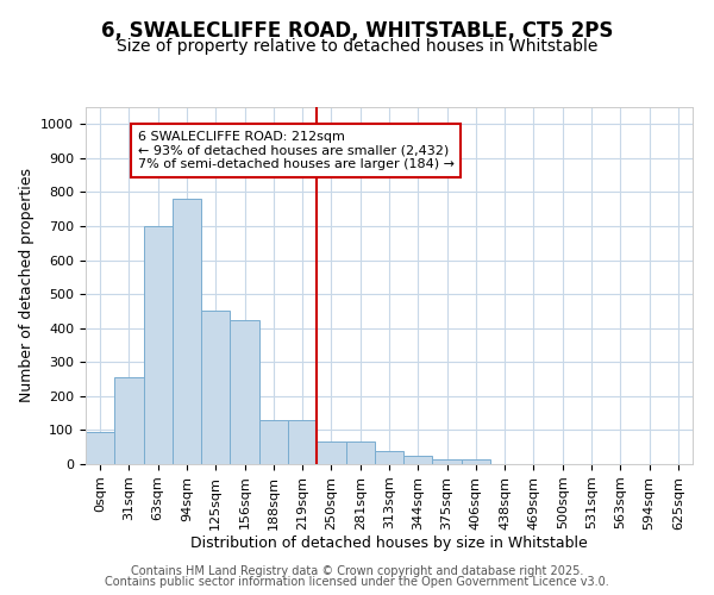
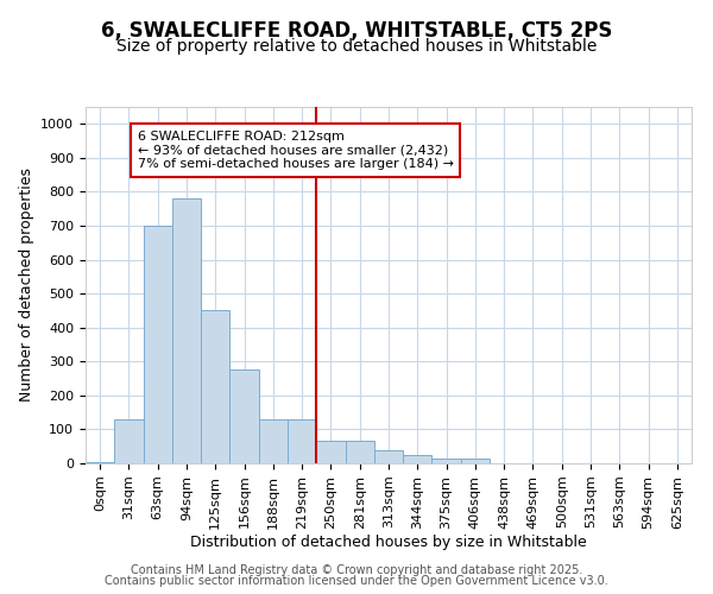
0sqm: 95 -> 3
31sqm: 255 -> 130
156sqm: 425 -> 275
